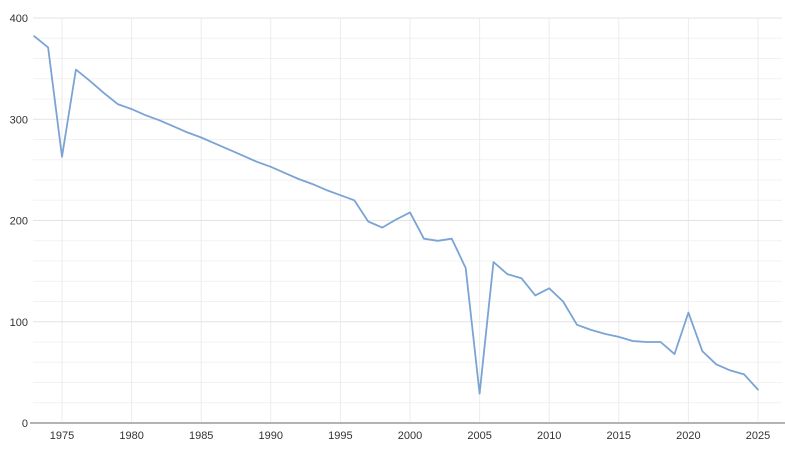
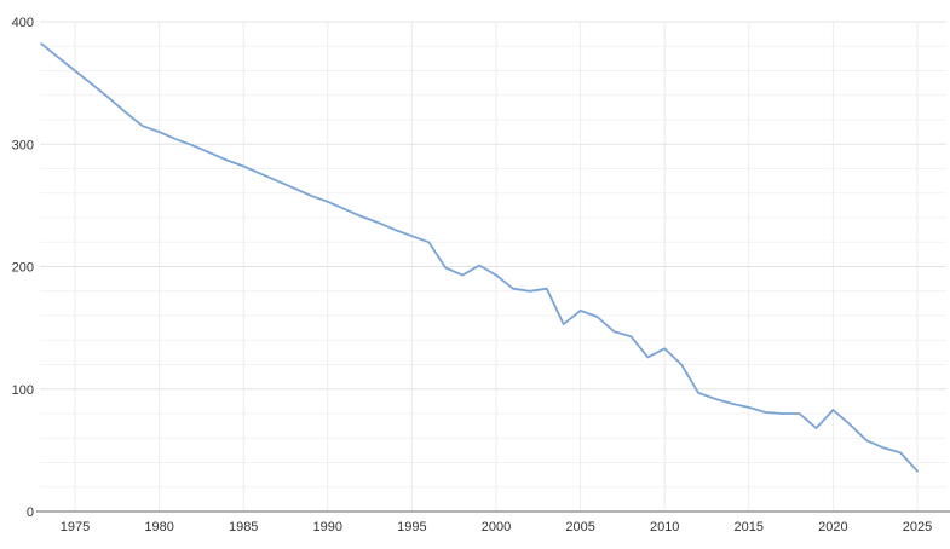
1975: 263 -> 360
2000: 208 -> 193
2005: 29 -> 164
2020: 109 -> 83
